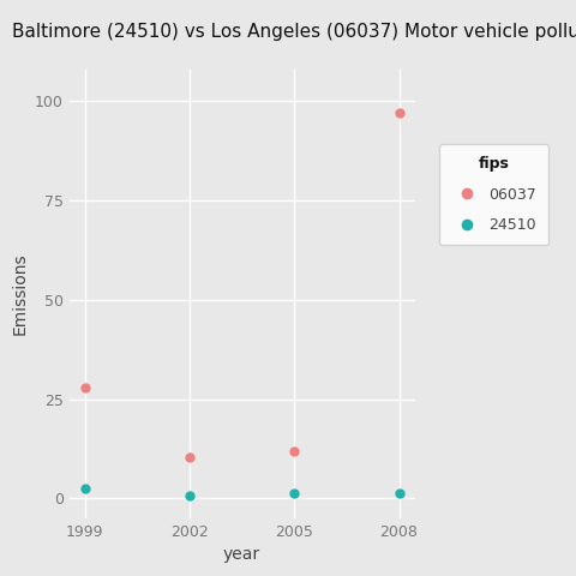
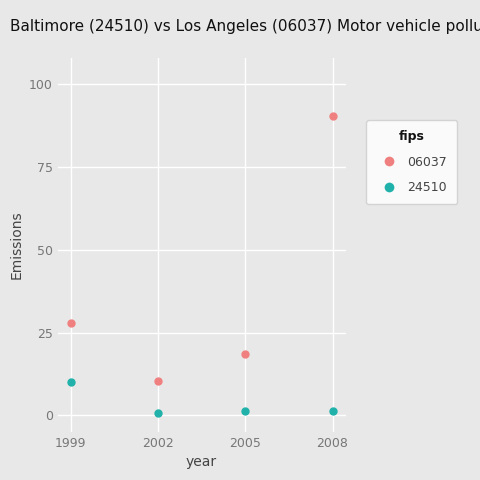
24510/1999: 2.5 -> 10.0
06037/2005: 12.0 -> 18.5
06037/2008: 97.0 -> 90.5
